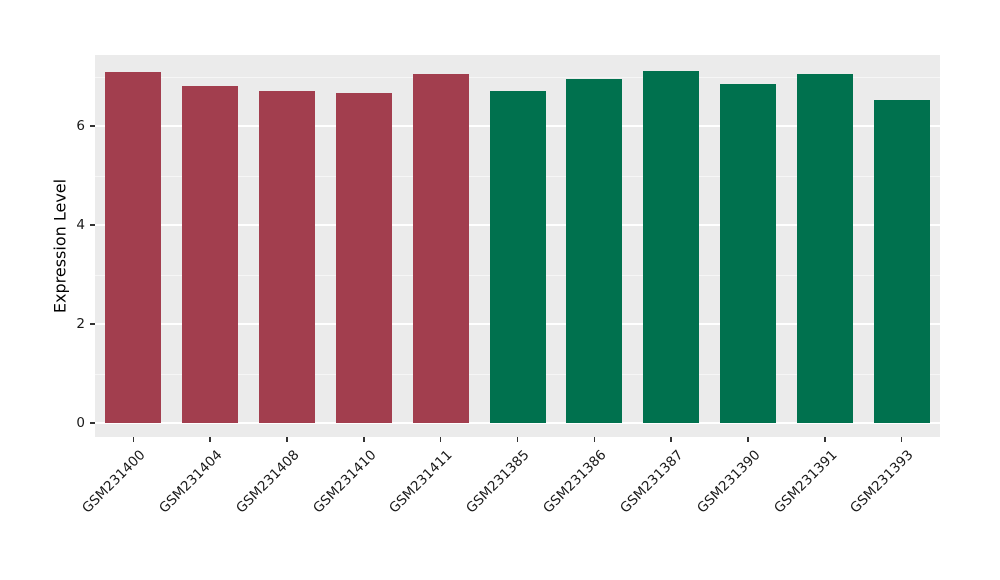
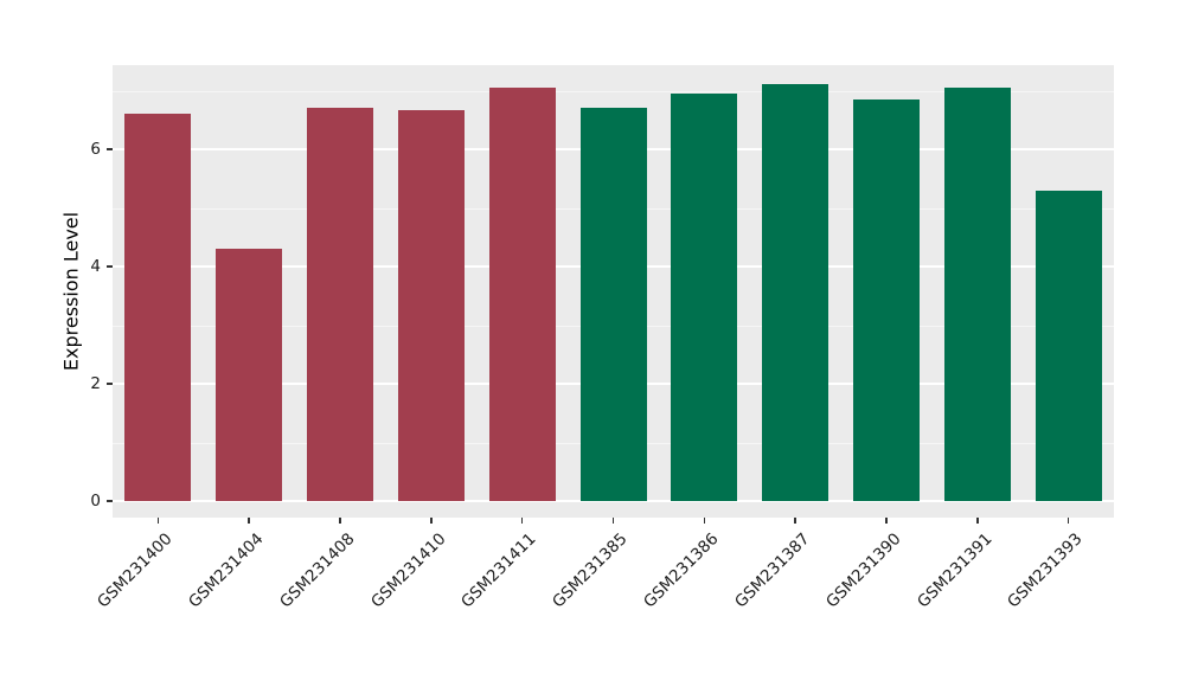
GSM231400: 7.1 -> 6.6
GSM231404: 6.8 -> 4.3
GSM231393: 6.5 -> 5.3
